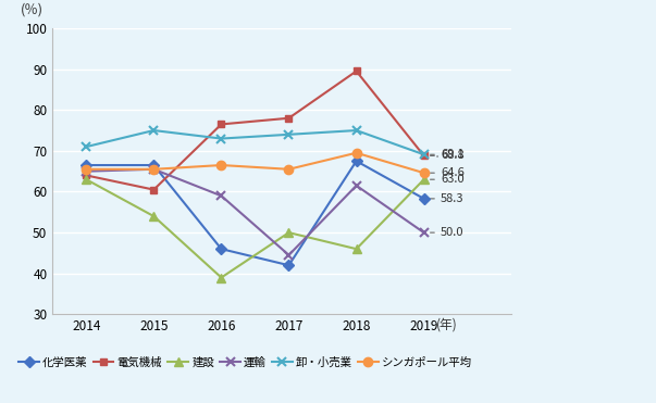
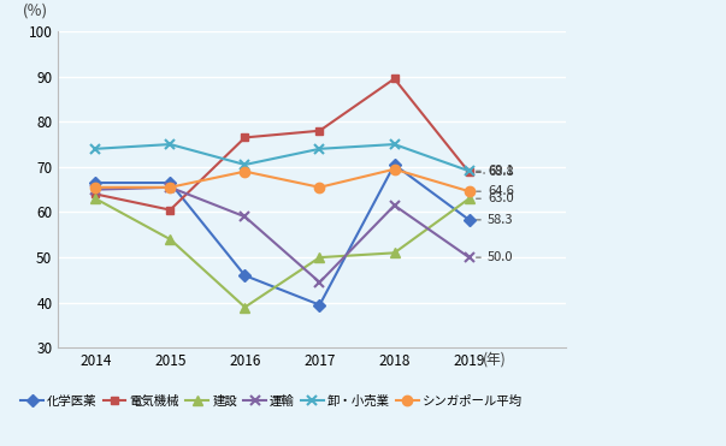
卸・小売業/2014: 71.0 -> 74.0
卸・小売業/2016: 73.0 -> 70.5
シンガポール平均/2016: 66.5 -> 69.0
化学医薬/2017: 42.0 -> 39.5
化学医薬/2018: 67.5 -> 70.5
建設/2018: 46 -> 51
